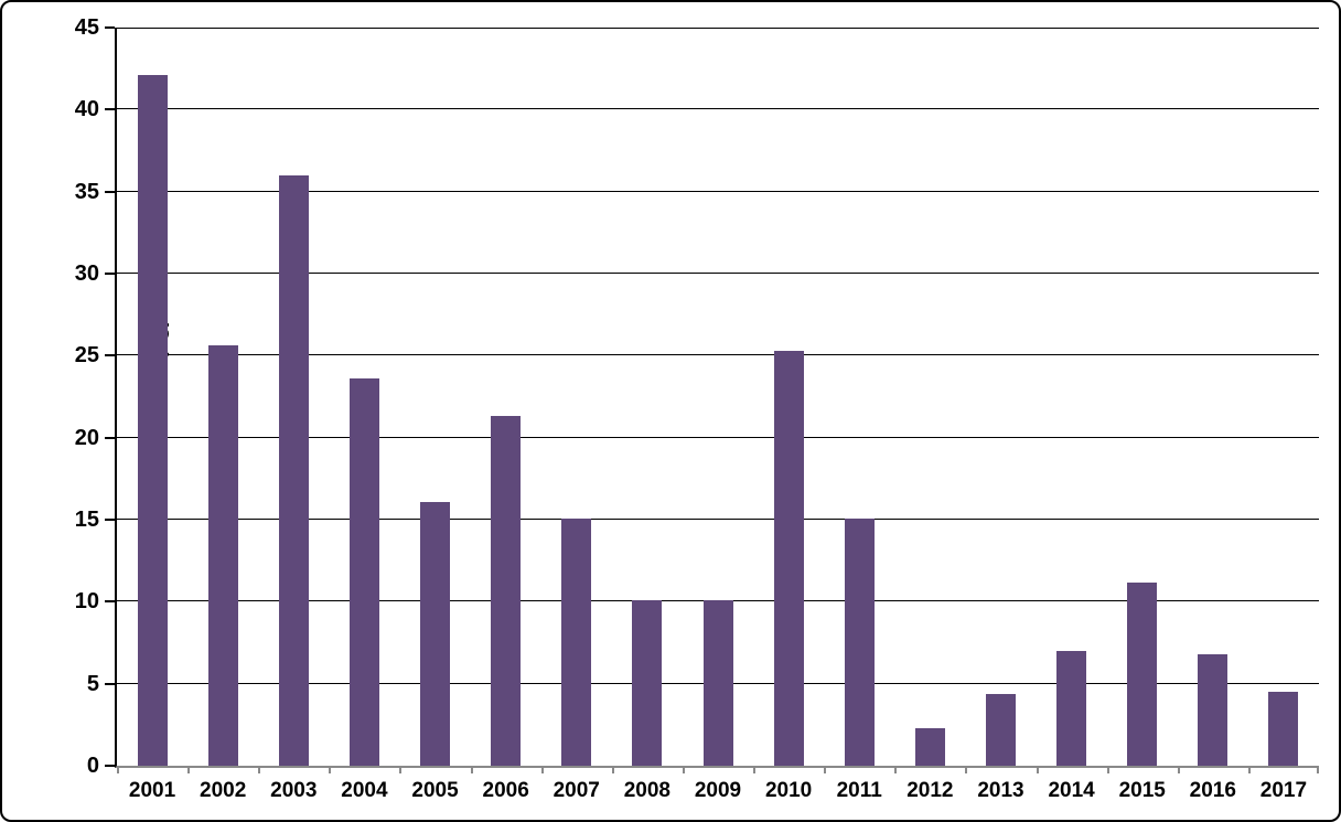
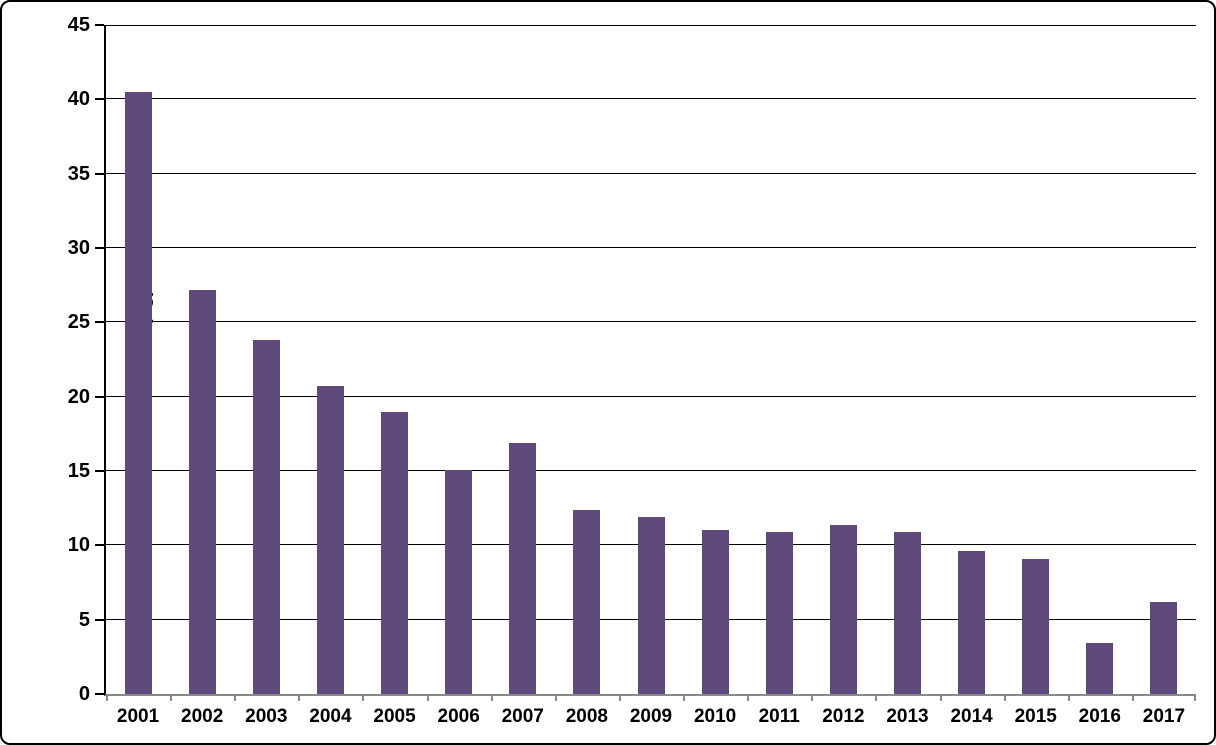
2001: 42.1 -> 40.5
2002: 25.6 -> 27.2
2003: 36.0 -> 23.8
2004: 23.6 -> 20.7
2005: 16.1 -> 19.0
2006: 21.3 -> 15.1
2007: 15.1 -> 16.9
2008: 10.1 -> 12.4
2009: 10.1 -> 11.9
2010: 25.3 -> 11.0
2011: 15.1 -> 10.9
2012: 2.3 -> 11.4
2013: 4.4 -> 10.9
2014: 7.0 -> 9.6
2015: 11.2 -> 9.1
2016: 6.8 -> 3.4
2017: 4.5 -> 6.2
